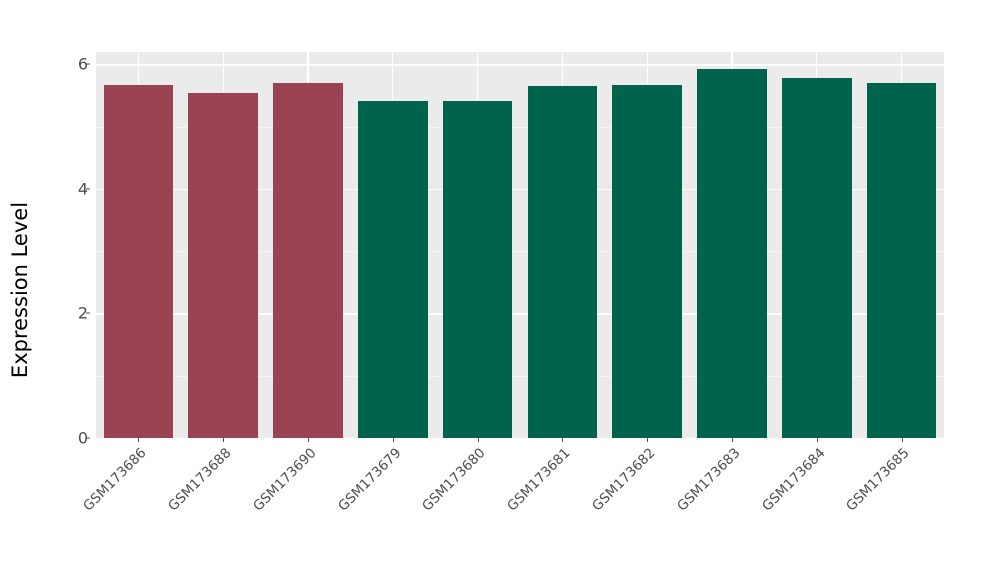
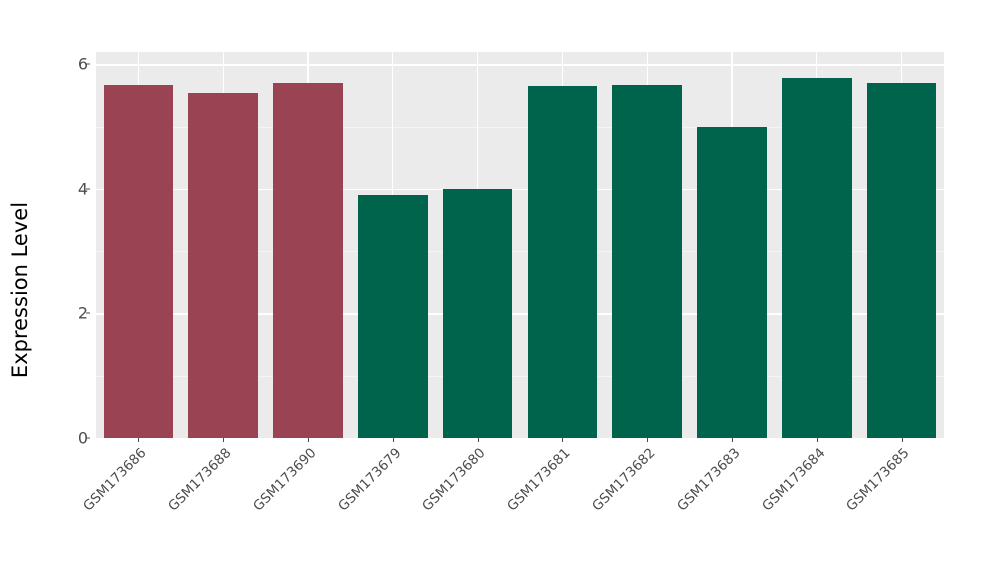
GSM173679: 5.4 -> 3.9
GSM173680: 5.4 -> 4.0
GSM173683: 5.9 -> 5.0
